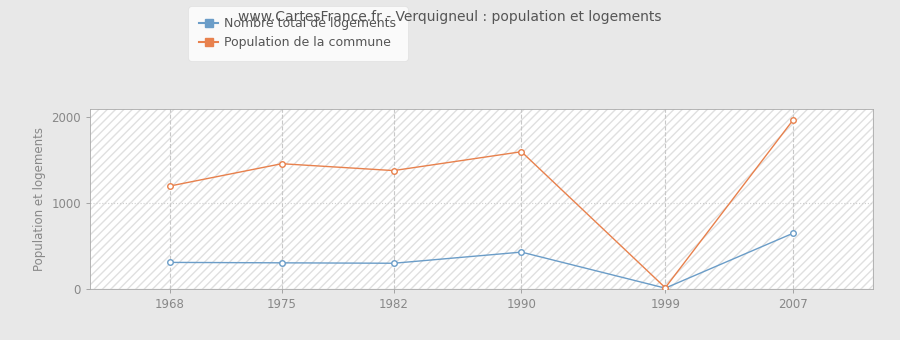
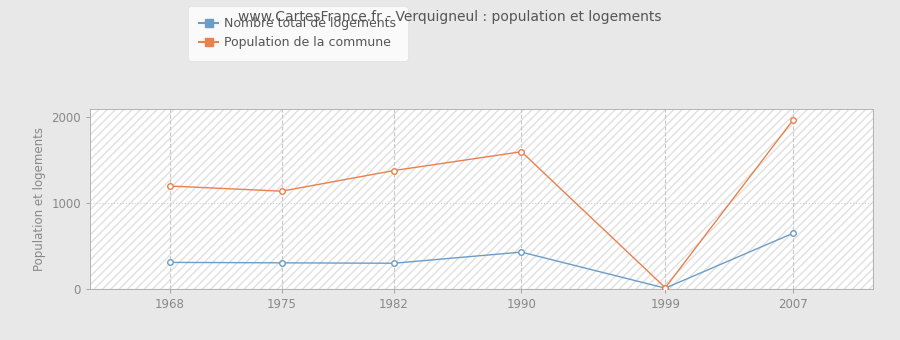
Population de la commune/1975: 1460 -> 1140
